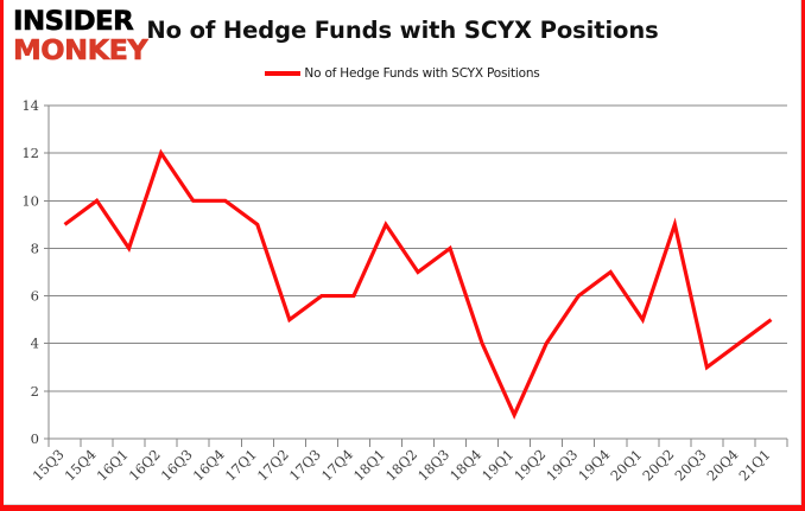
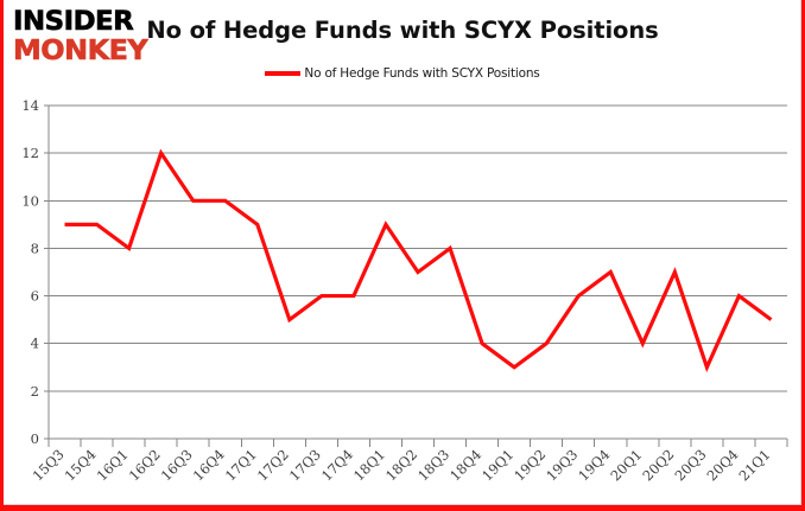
15Q4: 10 -> 9
19Q1: 1 -> 3
20Q1: 5 -> 4
20Q2: 9 -> 7
20Q4: 4 -> 6
